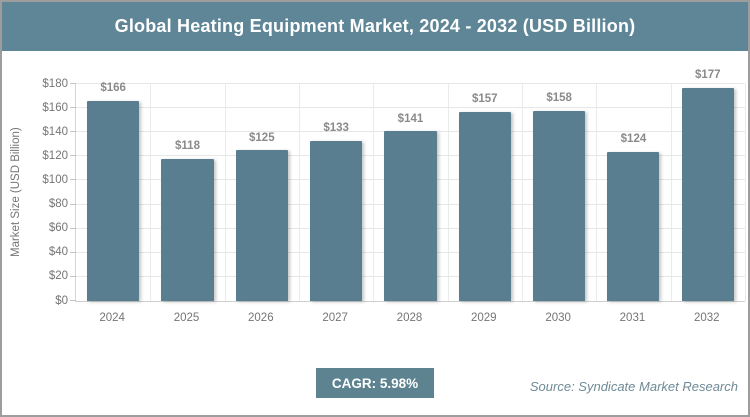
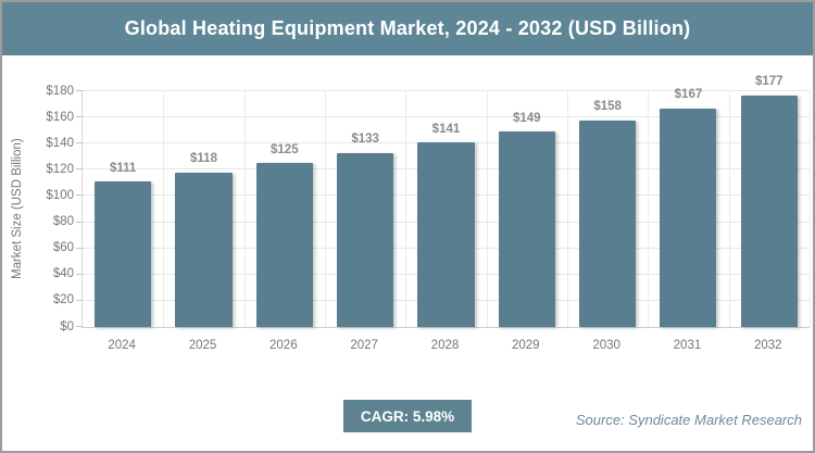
2024: $166 -> $111
2029: $157 -> $149
2031: $124 -> $167
